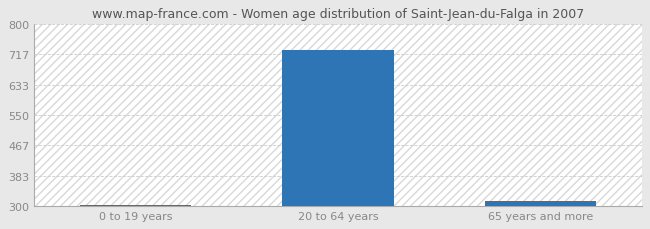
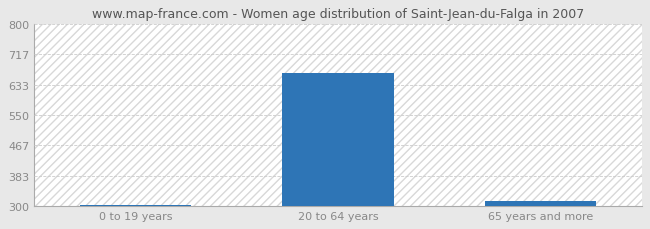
20 to 64 years: 728 -> 665
